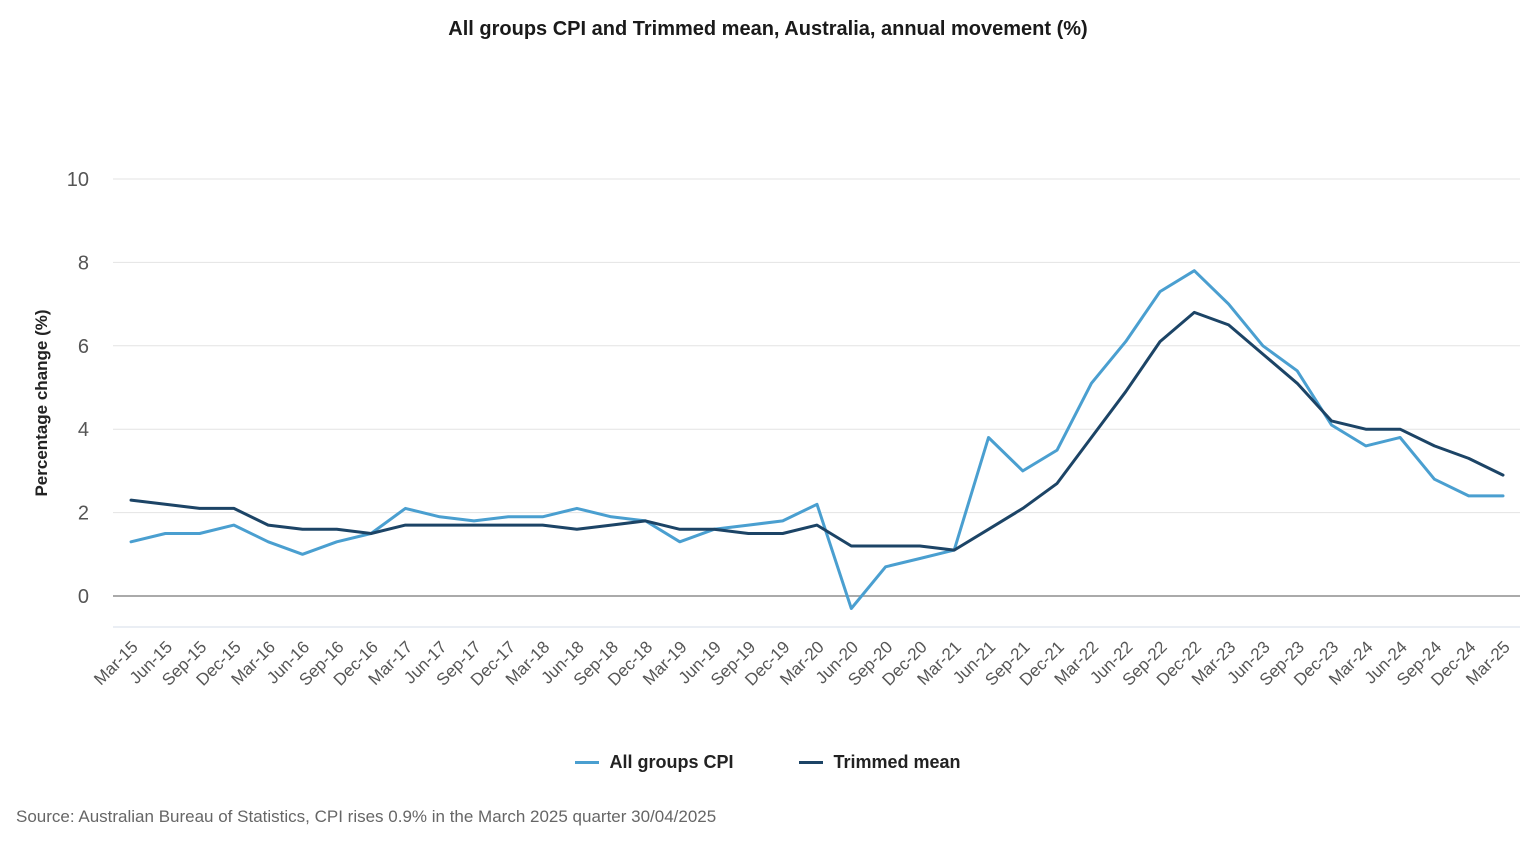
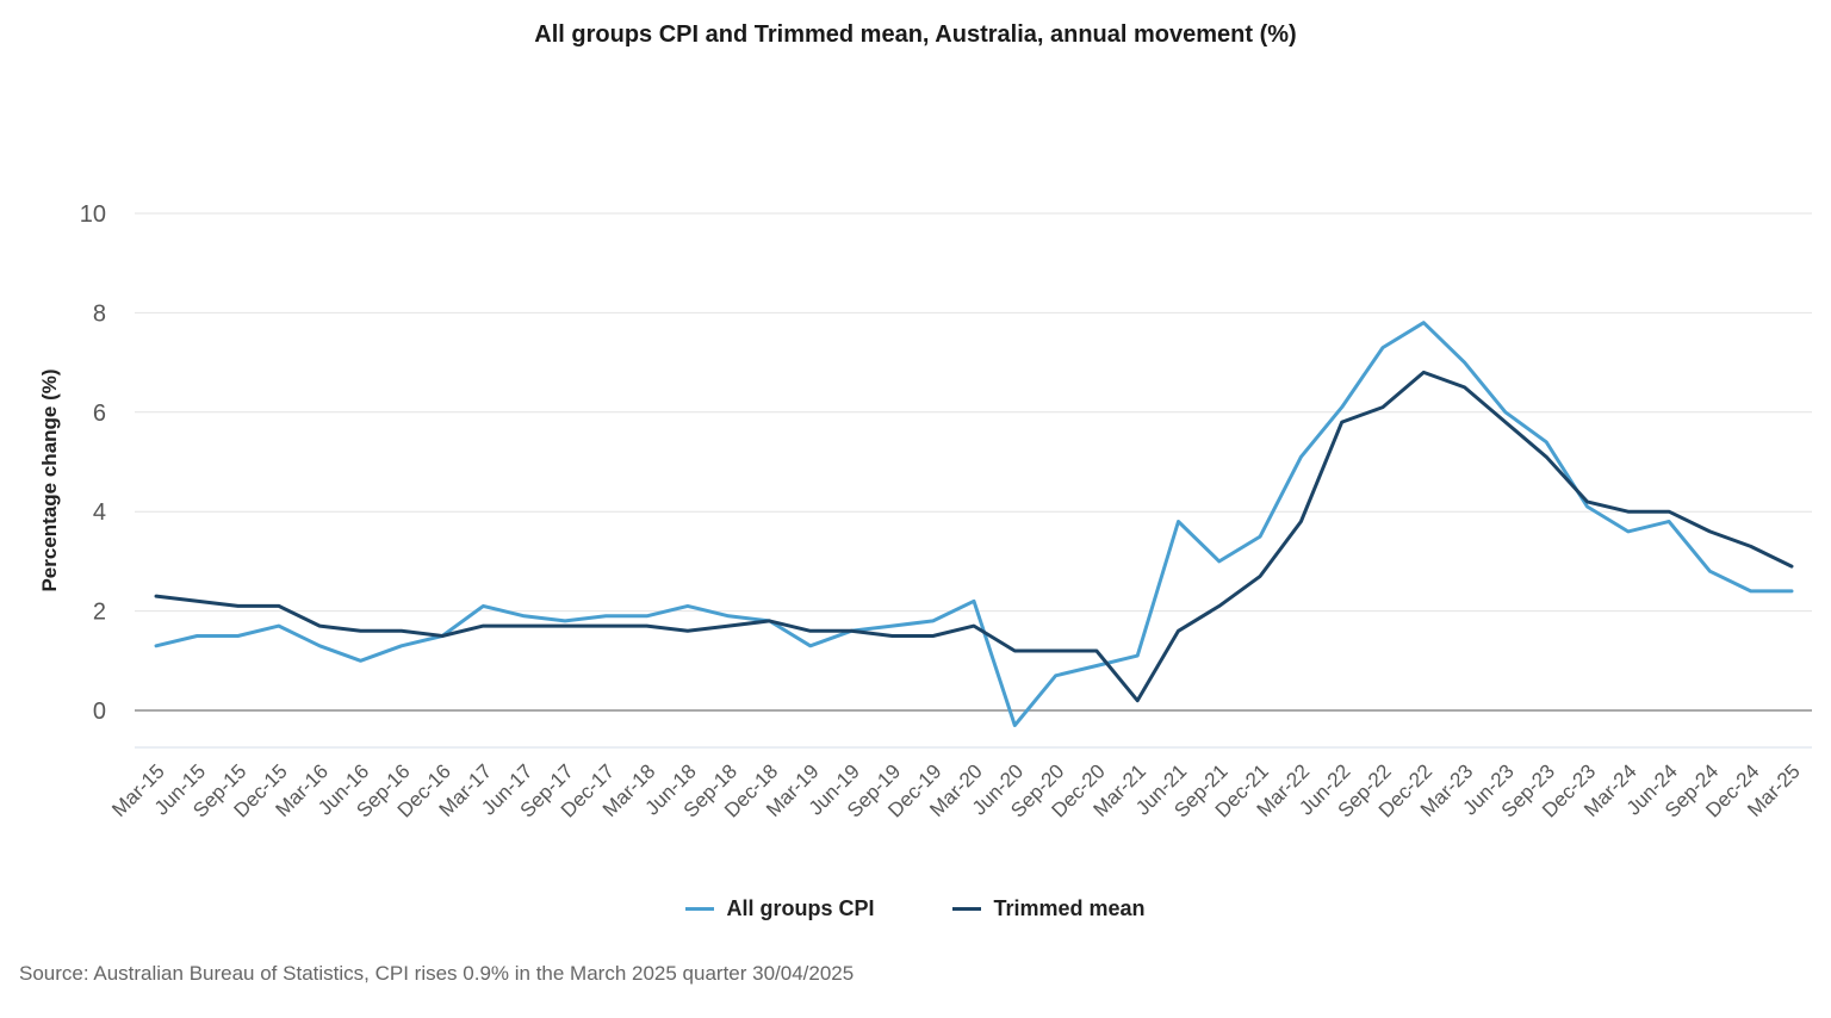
Trimmed mean/Mar-21: 1.1 -> 0.2
Trimmed mean/Jun-22: 4.9 -> 5.8
